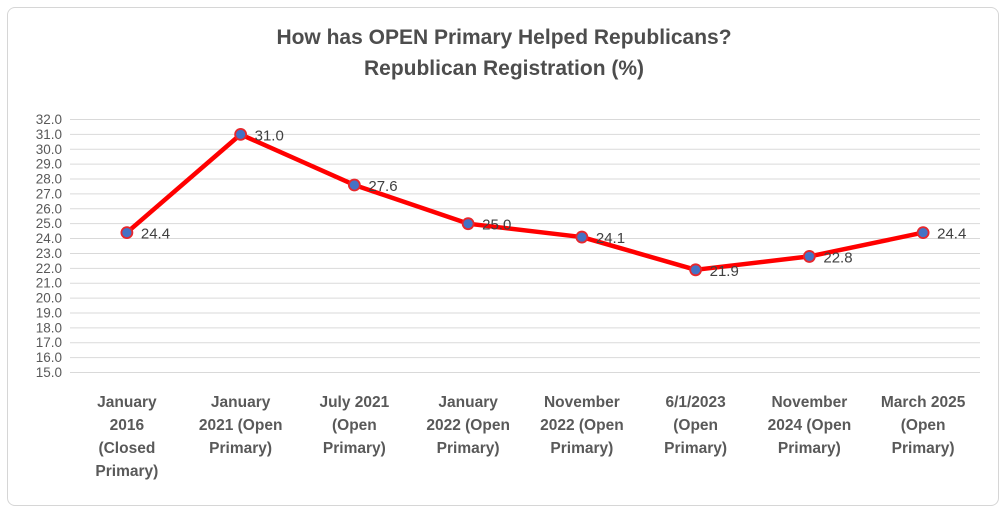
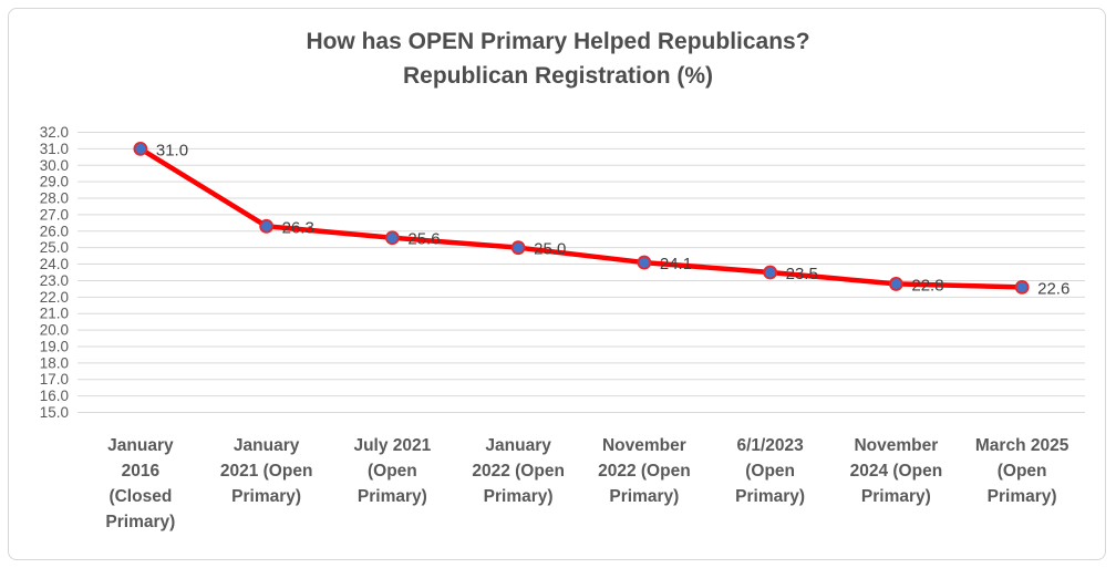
January 2016 (Closed Primary): 24.4 -> 31.0
January 2021 (Open Primary): 31.0 -> 26.3
July 2021 (Open Primary): 27.6 -> 25.6
6/1/2023 (Open Primary): 21.9 -> 23.5
March 2025 (Open Primary): 24.4 -> 22.6
